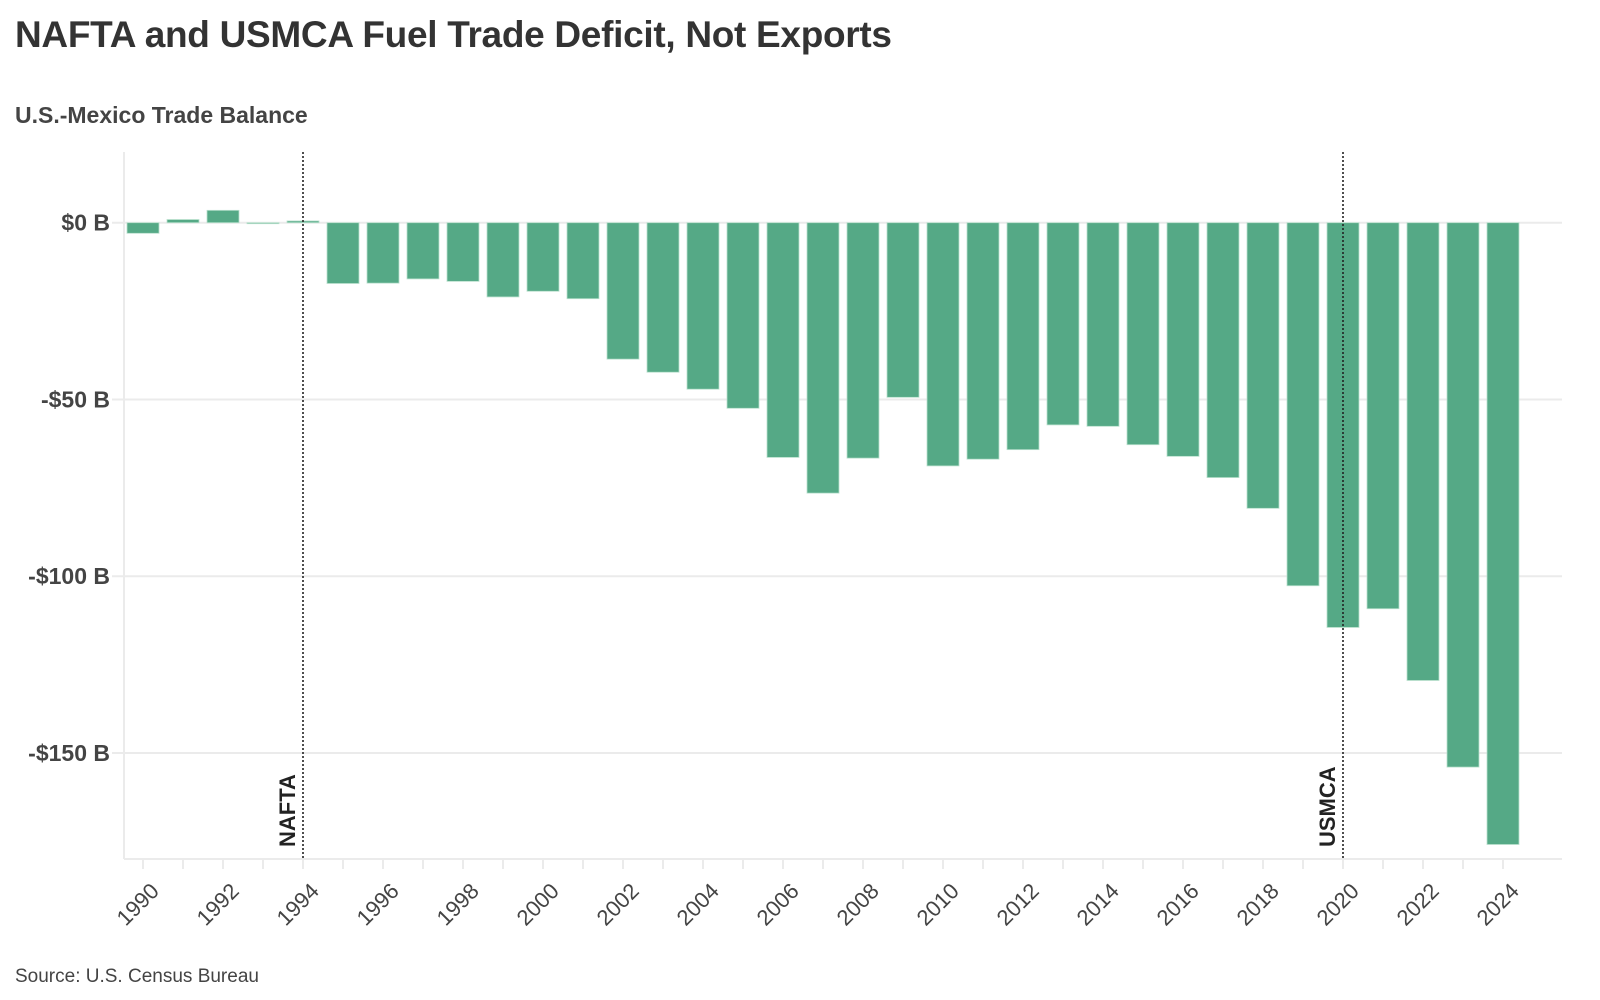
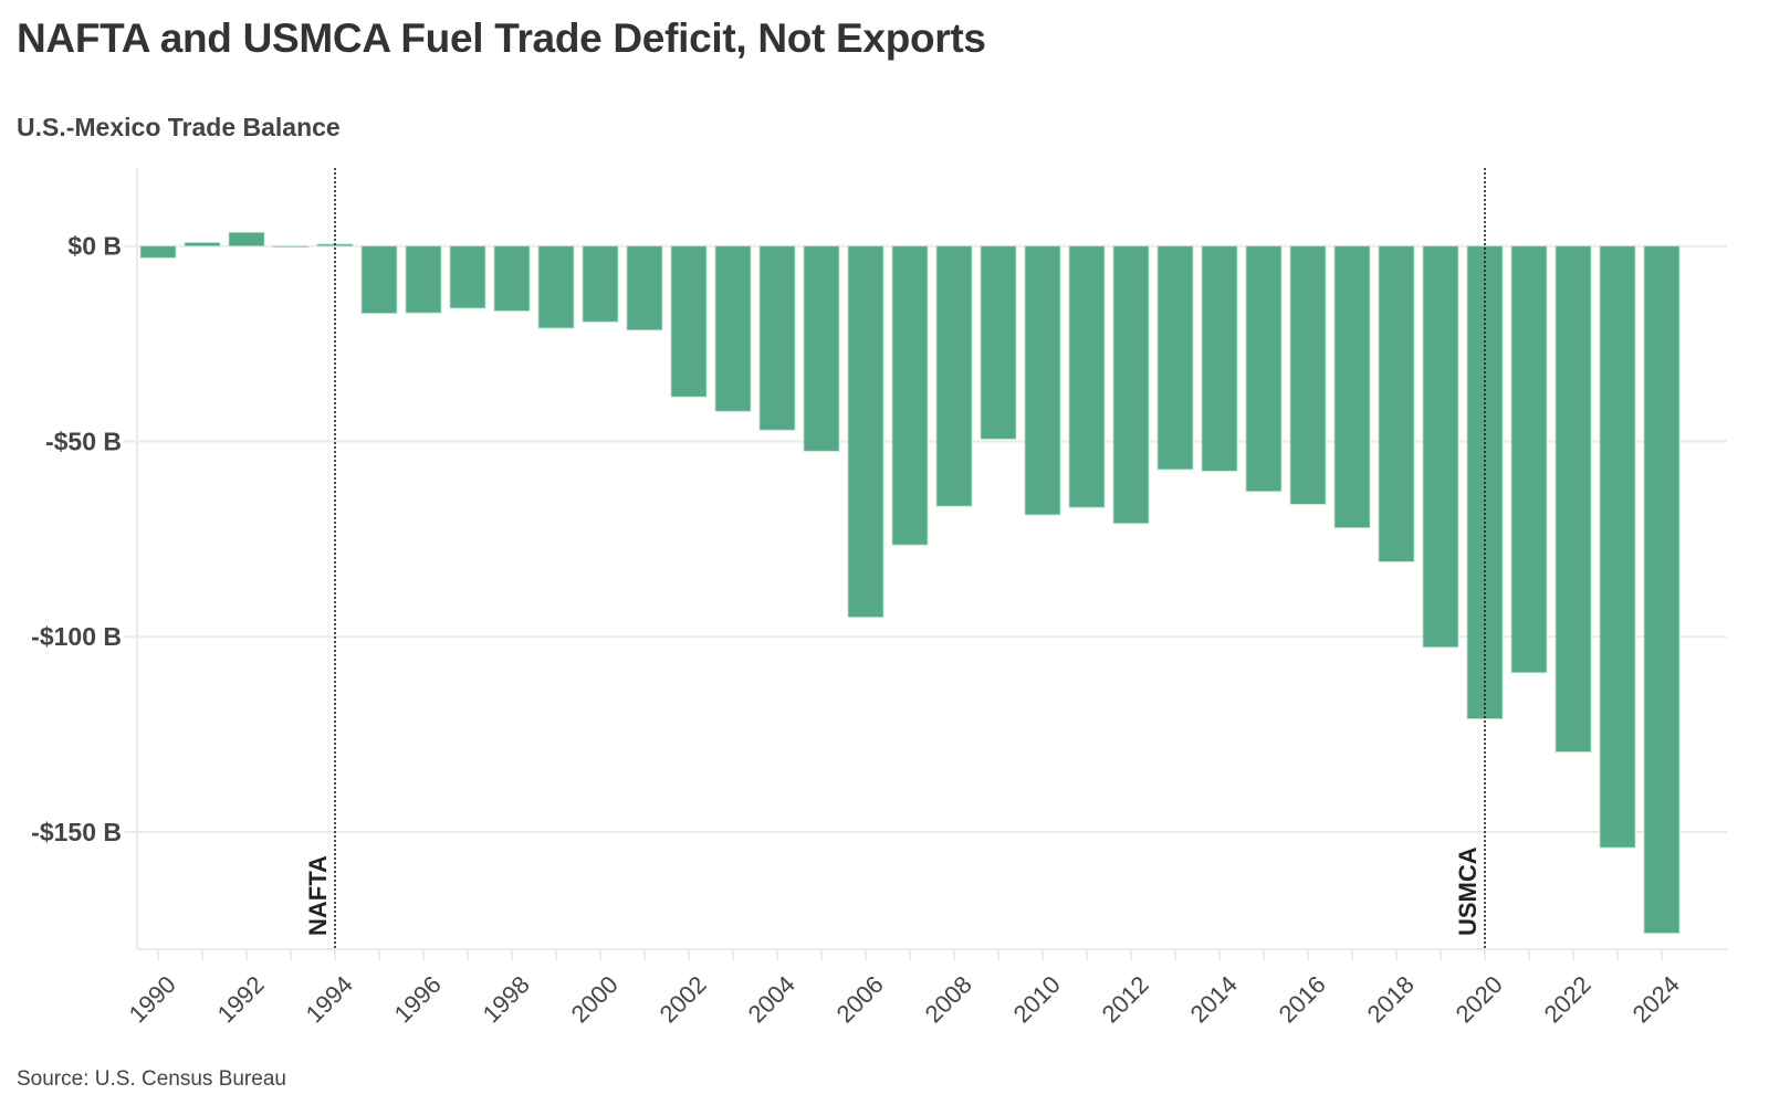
2006: -$66B -> -$95B
2012: -$64B -> -$71B
2020: -$114B -> -$121B
